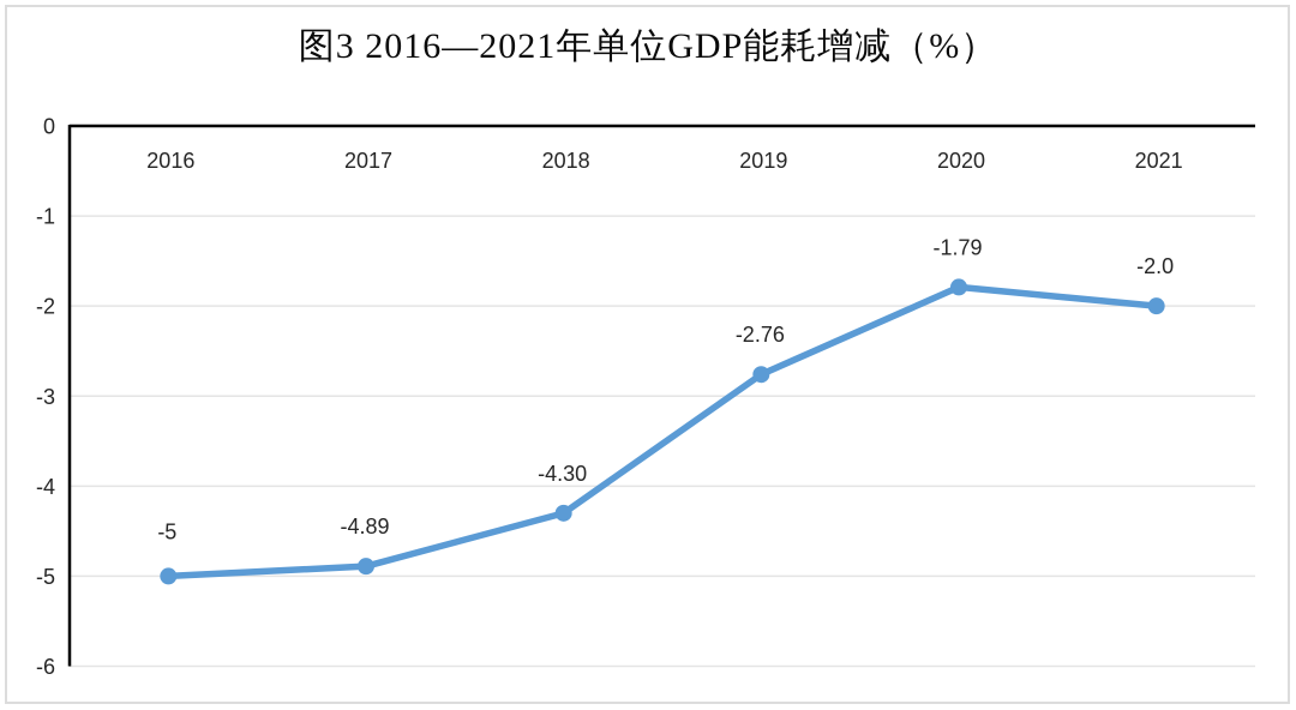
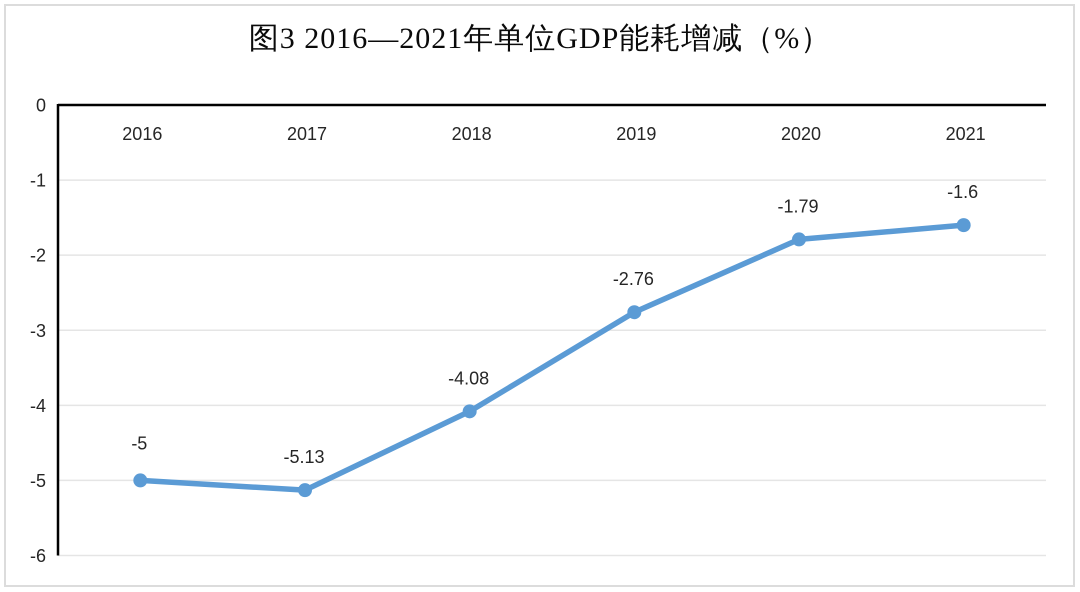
2017: -4.89 -> -5.13
2018: -4.30 -> -4.08
2021: -2.0 -> -1.6
